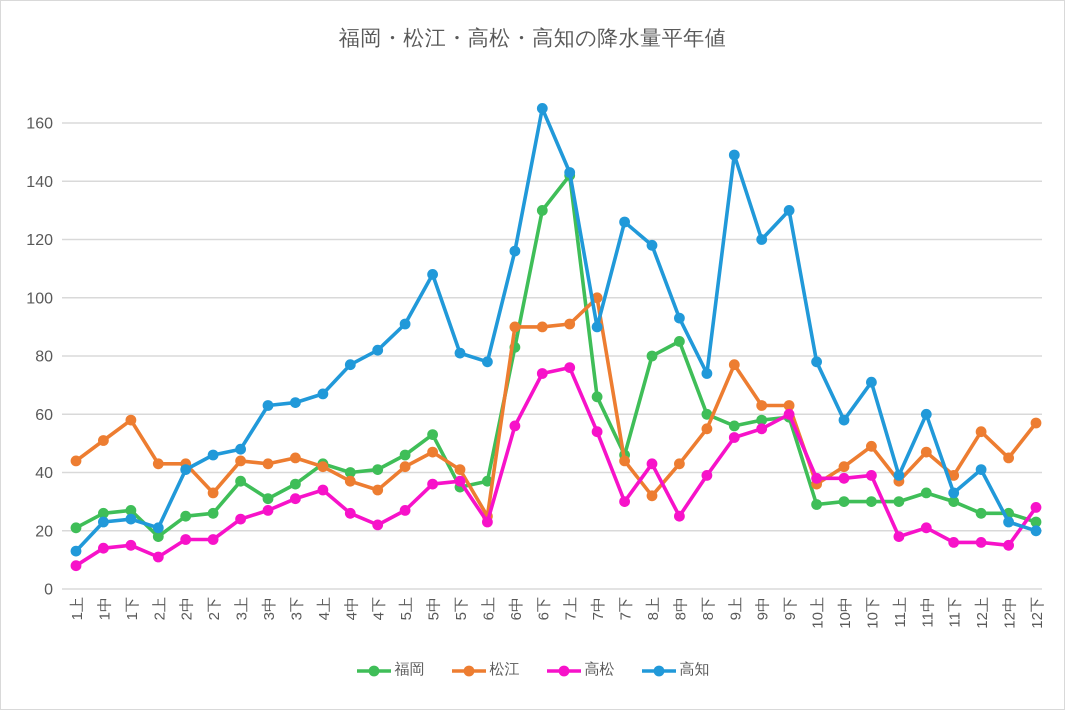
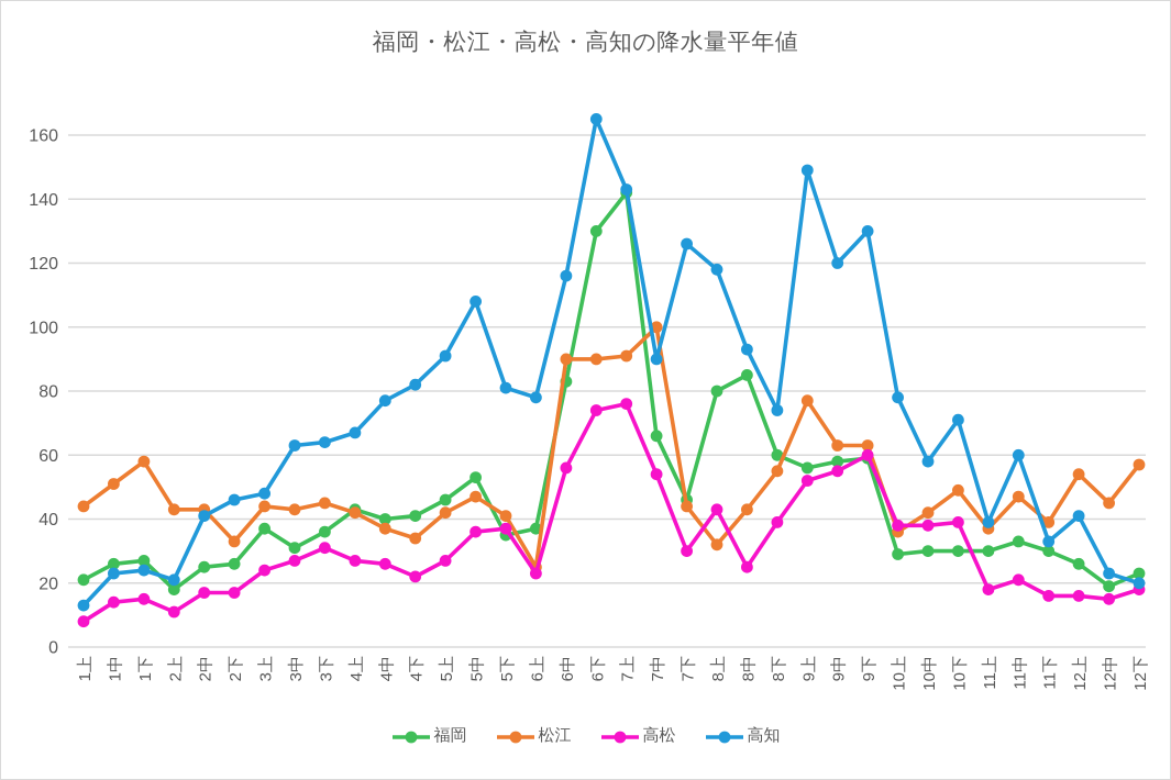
高松/4上: 34 -> 27
福岡/12中: 26 -> 19
高松/12下: 28 -> 18
